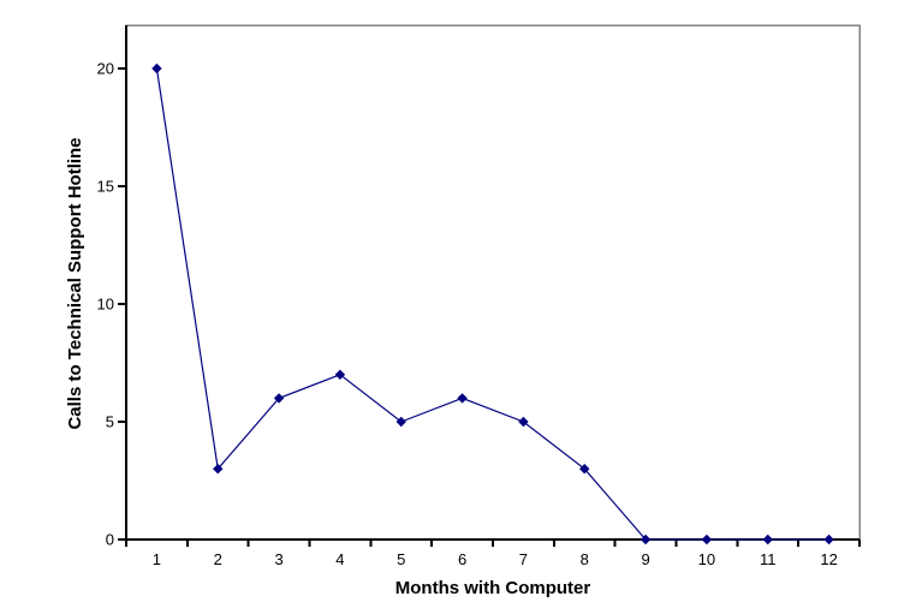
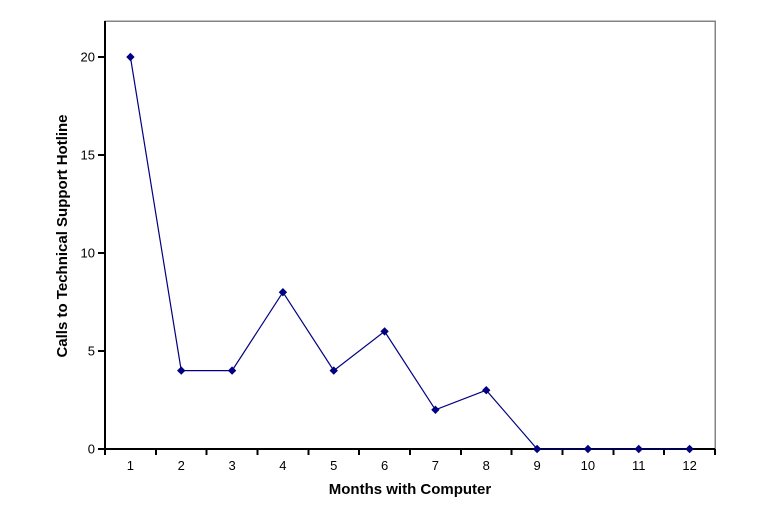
2: 3 -> 4
3: 6 -> 4
4: 7 -> 8
5: 5 -> 4
7: 5 -> 2
